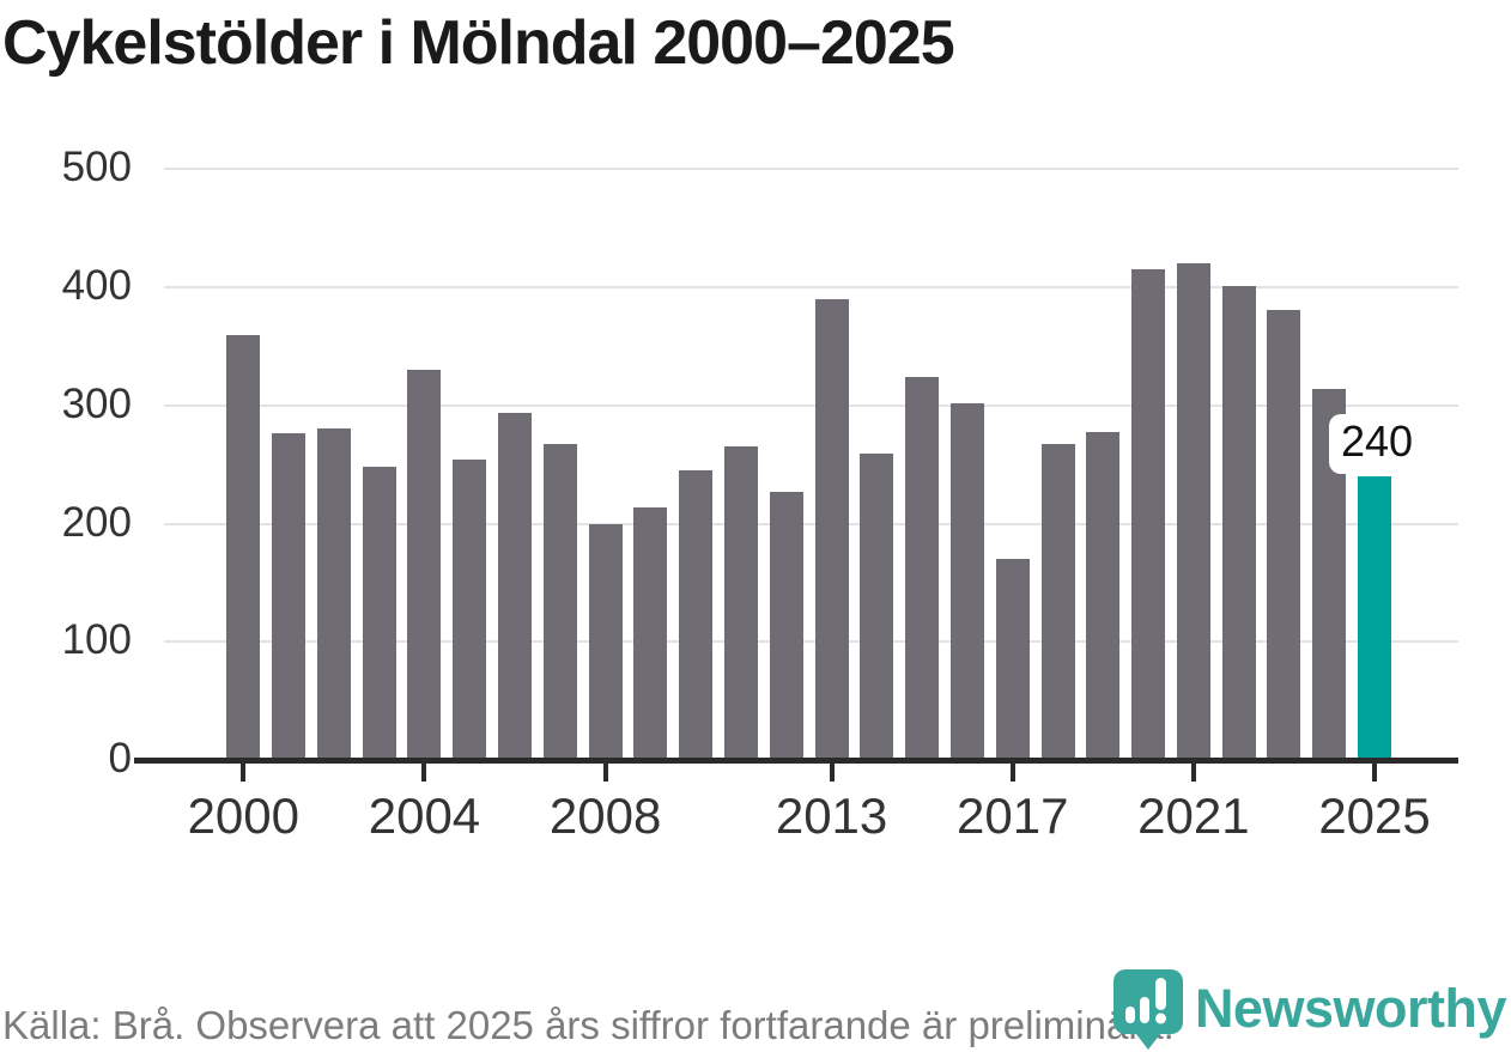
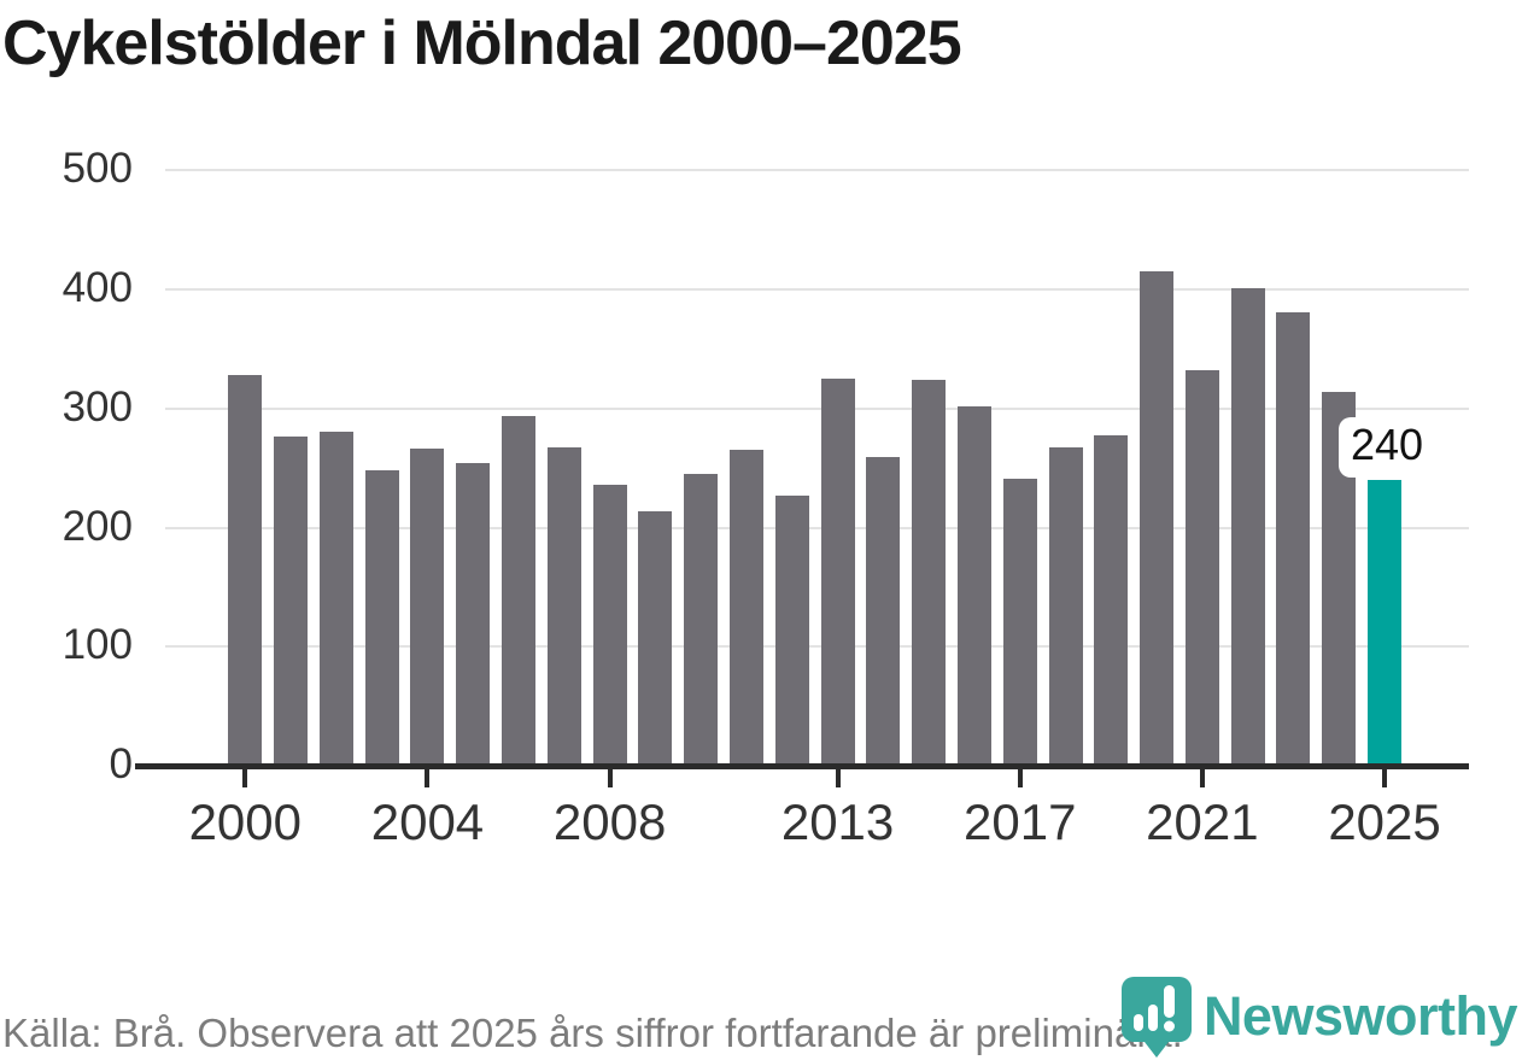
2000: 360 -> 330
2004: 330 -> 270
2008: 200 -> 240
2013: 390 -> 320
2017: 170 -> 240
2021: 420 -> 330
